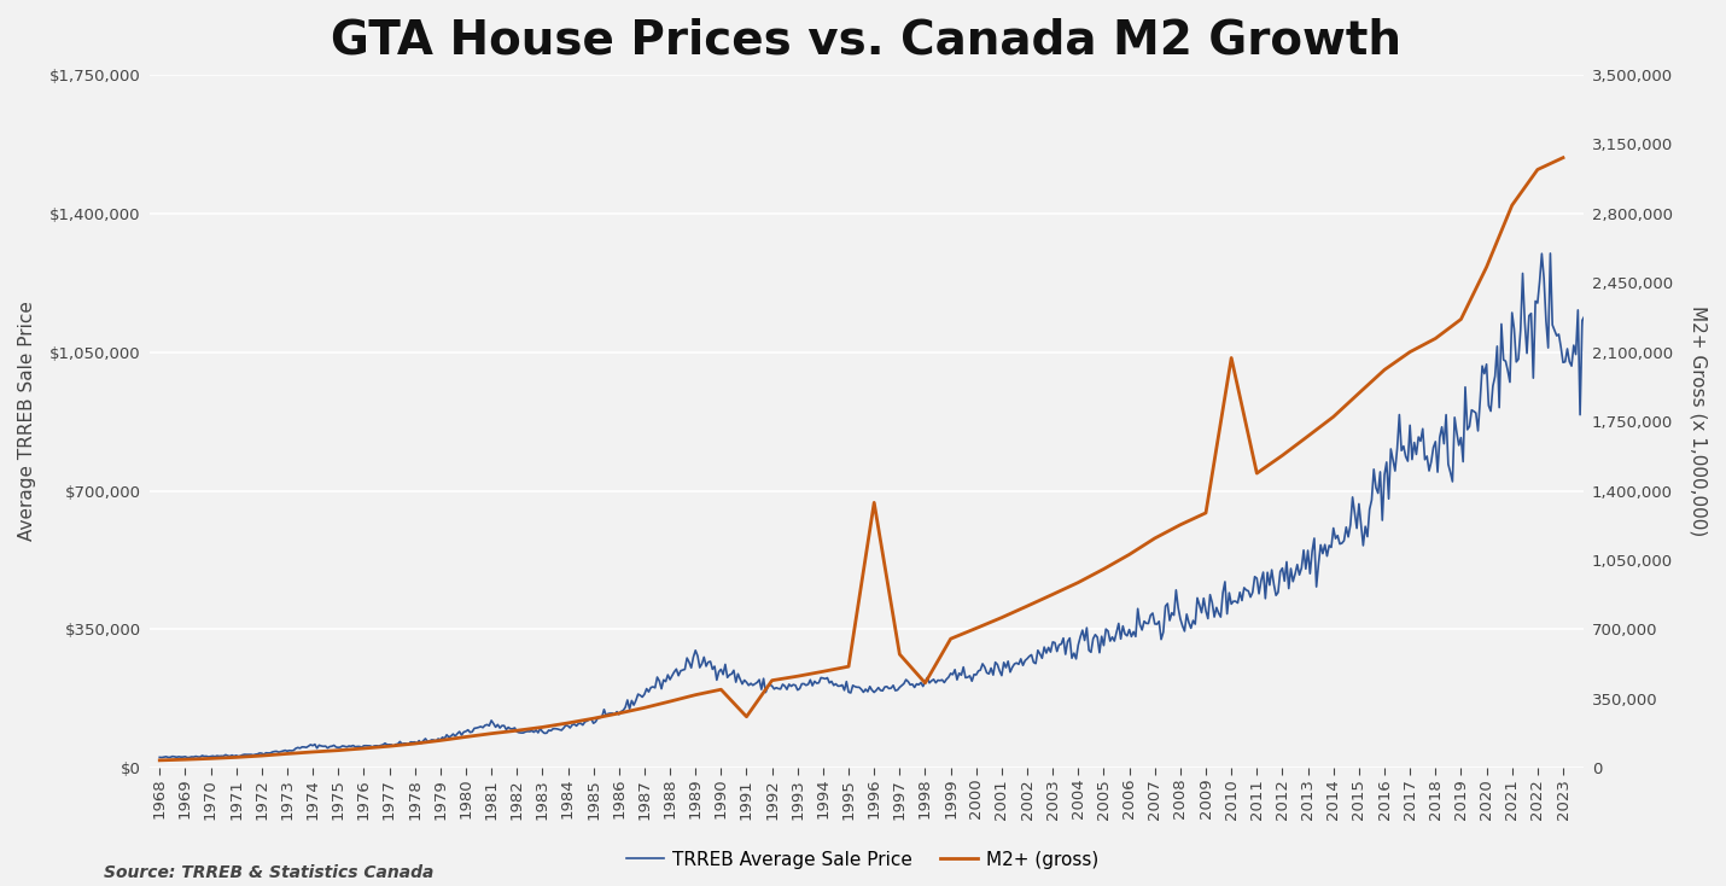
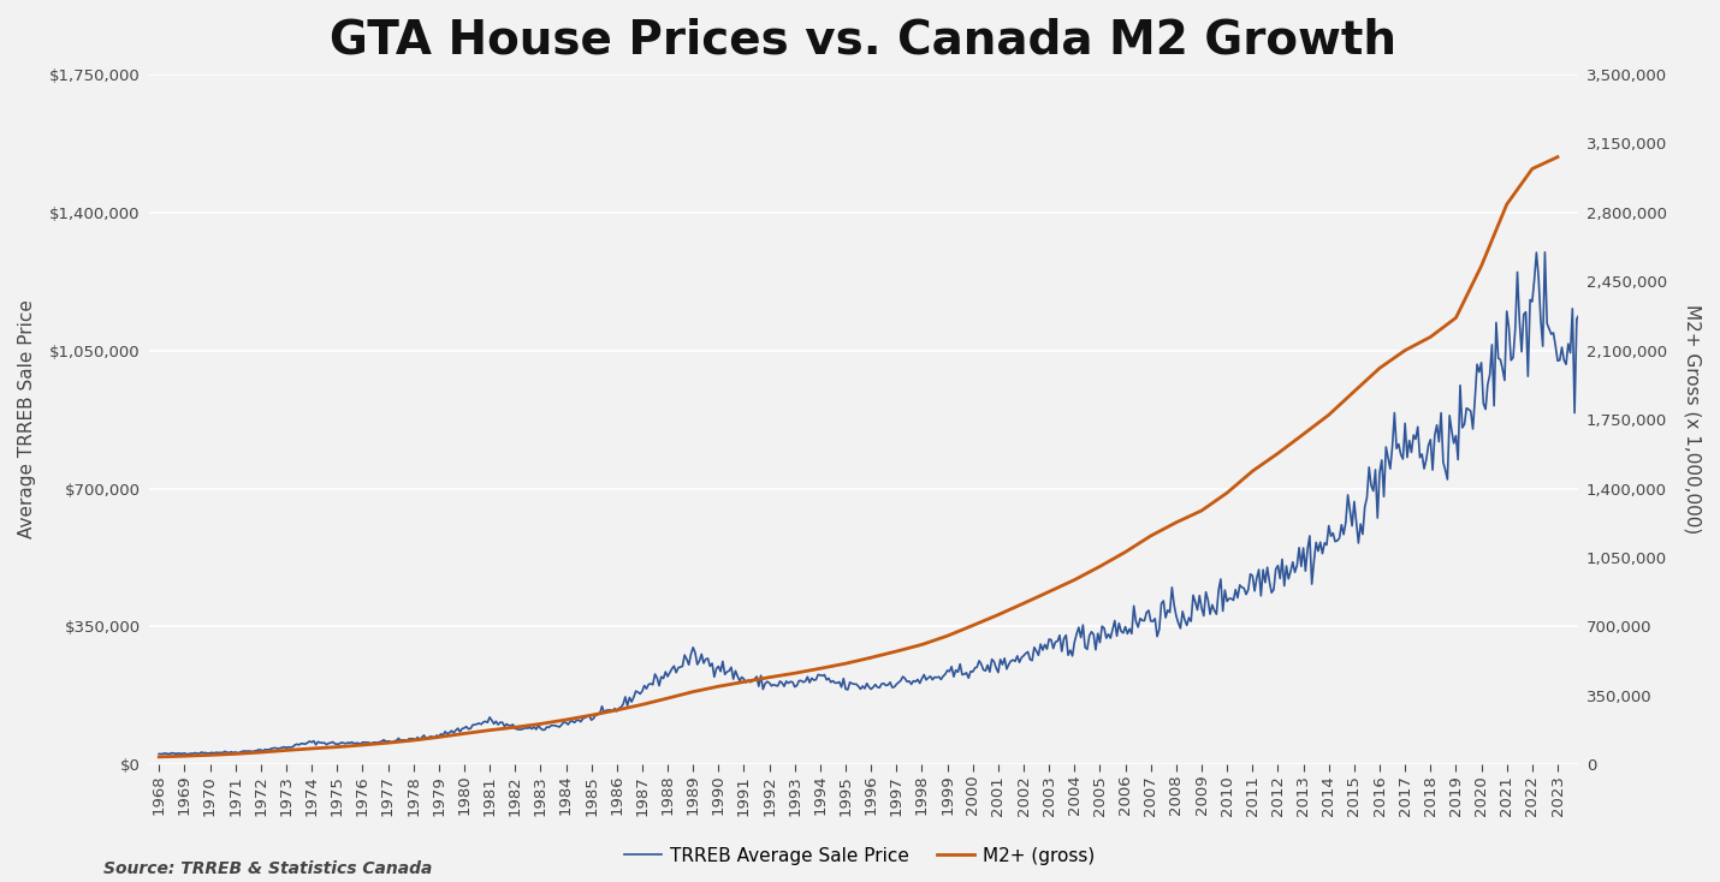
M2+ (gross)/1991: 260,000 -> 420,000
M2+ (gross)/1996: 1,340,000 -> 540,000
M2+ (gross)/1998: 430,000 -> 610,000
M2+ (gross)/2010: 2,070,000 -> 1,380,000
